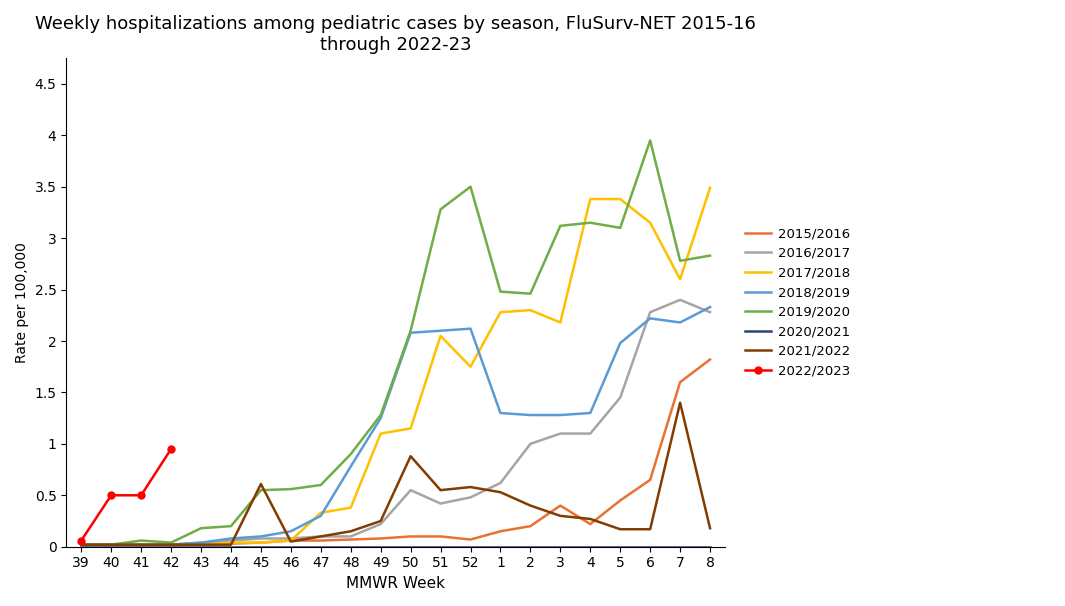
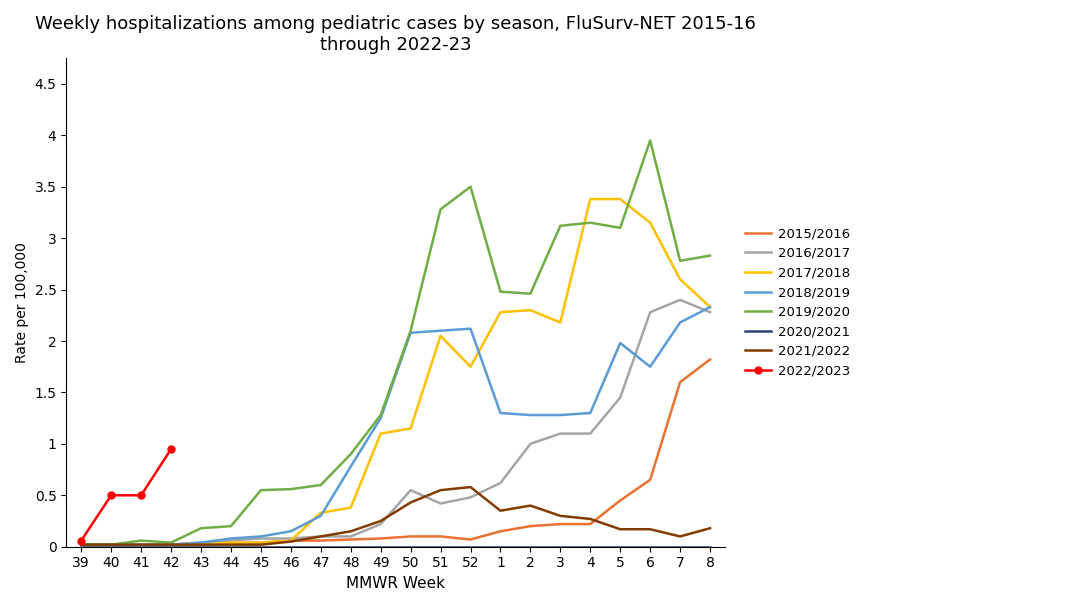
2021/2022/45: 0.61 -> 0.02
2021/2022/50: 0.88 -> 0.43
2021/2022/1: 0.53 -> 0.35
2015/2016/3: 0.40 -> 0.22
2018/2019/6: 2.22 -> 1.75
2021/2022/7: 1.40 -> 0.10
2017/2018/8: 3.49 -> 2.33
